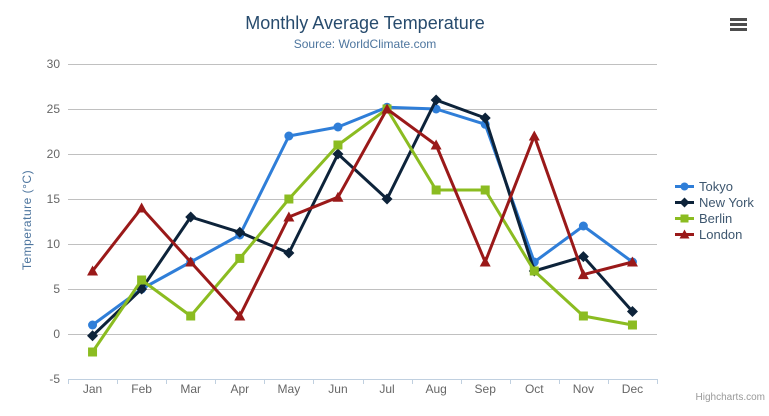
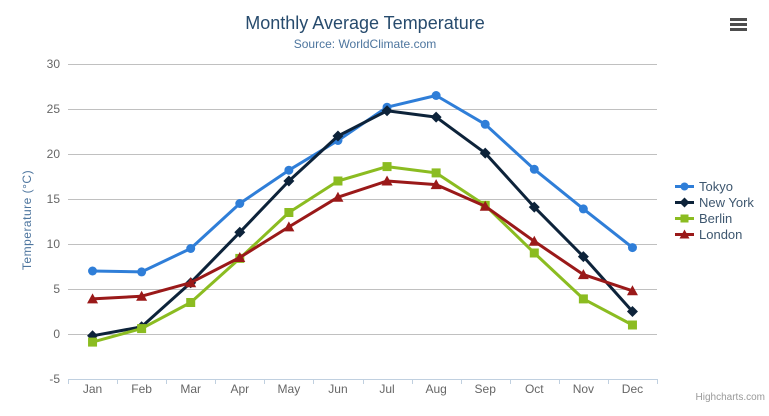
Tokyo/Jan: 1 -> 7
Berlin/Jan: -2 -> -1
London/Jan: 7 -> 4
Tokyo/Feb: 5 -> 7
New York/Feb: 5 -> 1
Berlin/Feb: 6 -> 1
London/Feb: 14 -> 4
Tokyo/Mar: 8 -> 10
New York/Mar: 13 -> 6
Berlin/Mar: 2 -> 4
London/Mar: 8 -> 6
Tokyo/Apr: 11 -> 14
London/Apr: 2 -> 8
Tokyo/May: 22 -> 18
New York/May: 9 -> 17
Berlin/May: 15 -> 14
London/May: 13 -> 12
Tokyo/Jun: 23 -> 22
New York/Jun: 20 -> 22
Berlin/Jun: 21 -> 17
New York/Jul: 15 -> 25
Berlin/Jul: 25 -> 19
London/Jul: 25 -> 17
Tokyo/Aug: 25 -> 26
New York/Aug: 26 -> 24
Berlin/Aug: 16 -> 18
London/Aug: 21 -> 17
New York/Sep: 24 -> 20
Berlin/Sep: 16 -> 14
London/Sep: 8 -> 14
Tokyo/Oct: 8 -> 18
New York/Oct: 7 -> 14
Berlin/Oct: 7 -> 9
London/Oct: 22 -> 10
Tokyo/Nov: 12 -> 14
Berlin/Nov: 2 -> 4
Tokyo/Dec: 8 -> 10
London/Dec: 8 -> 5
